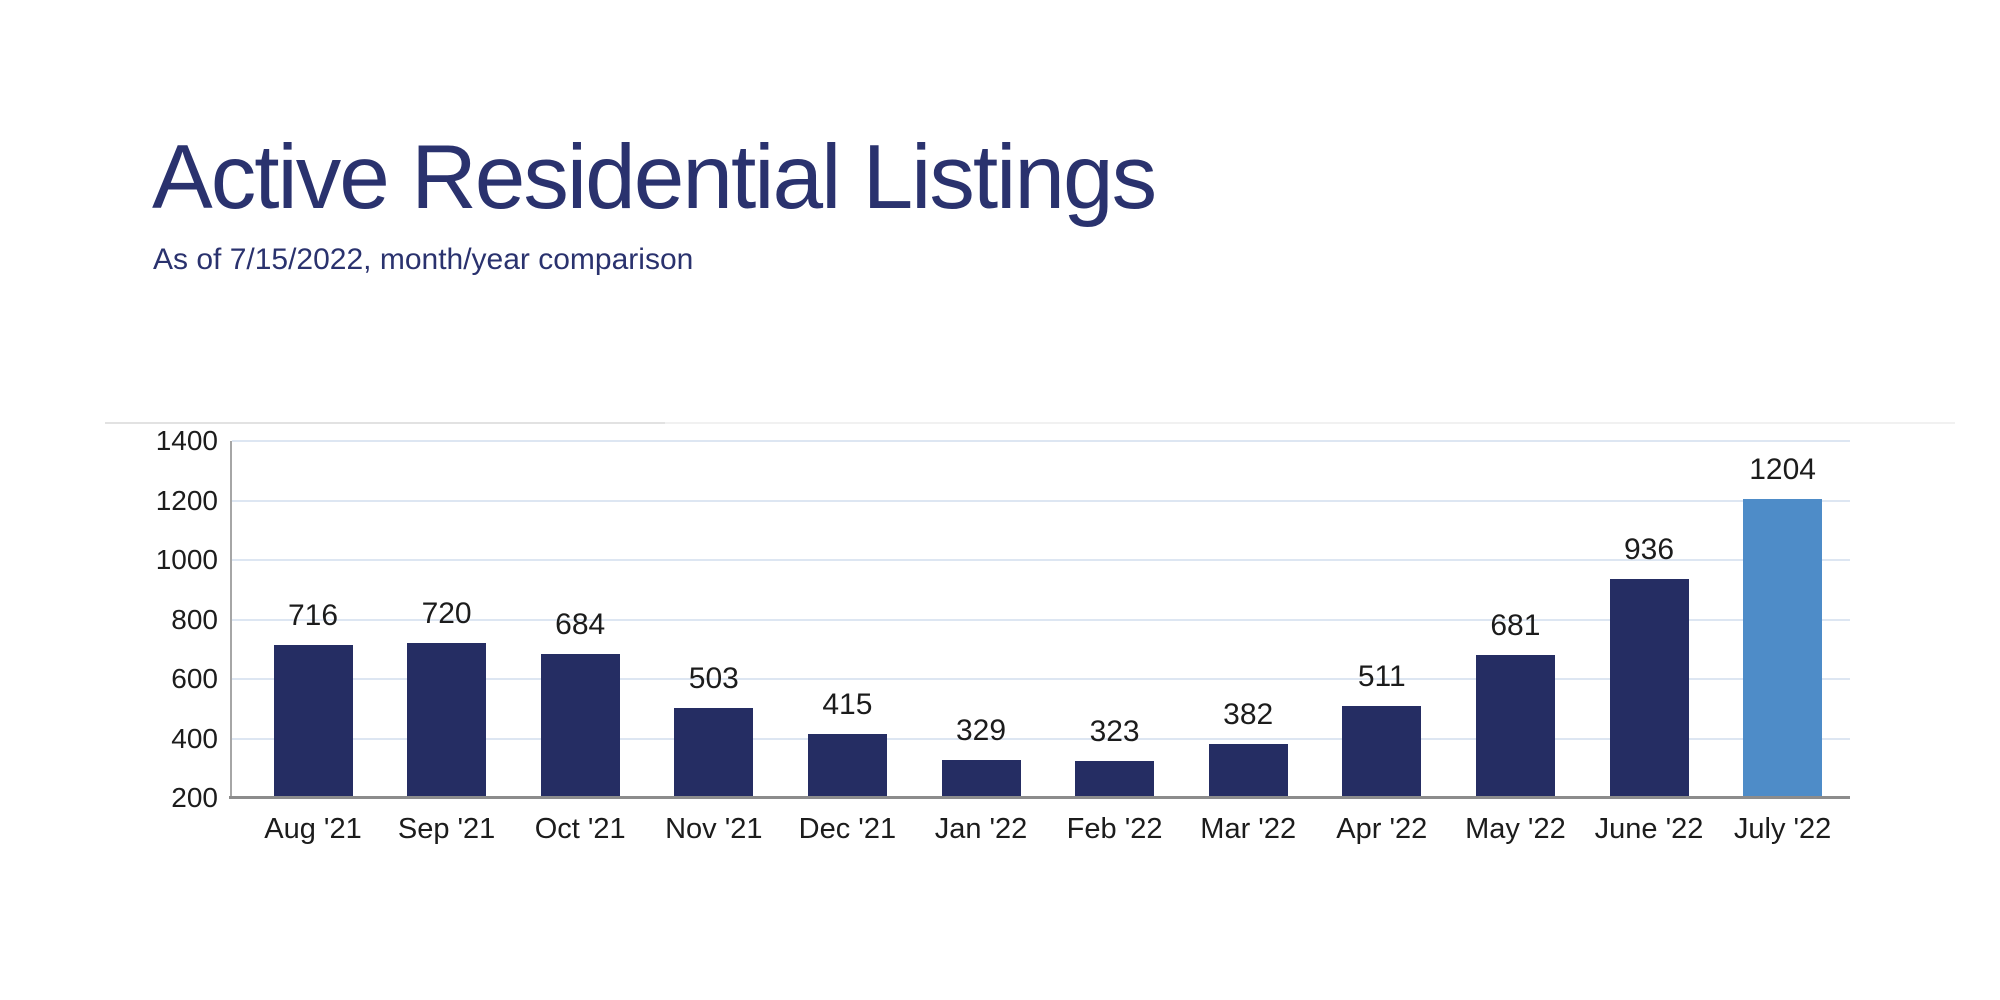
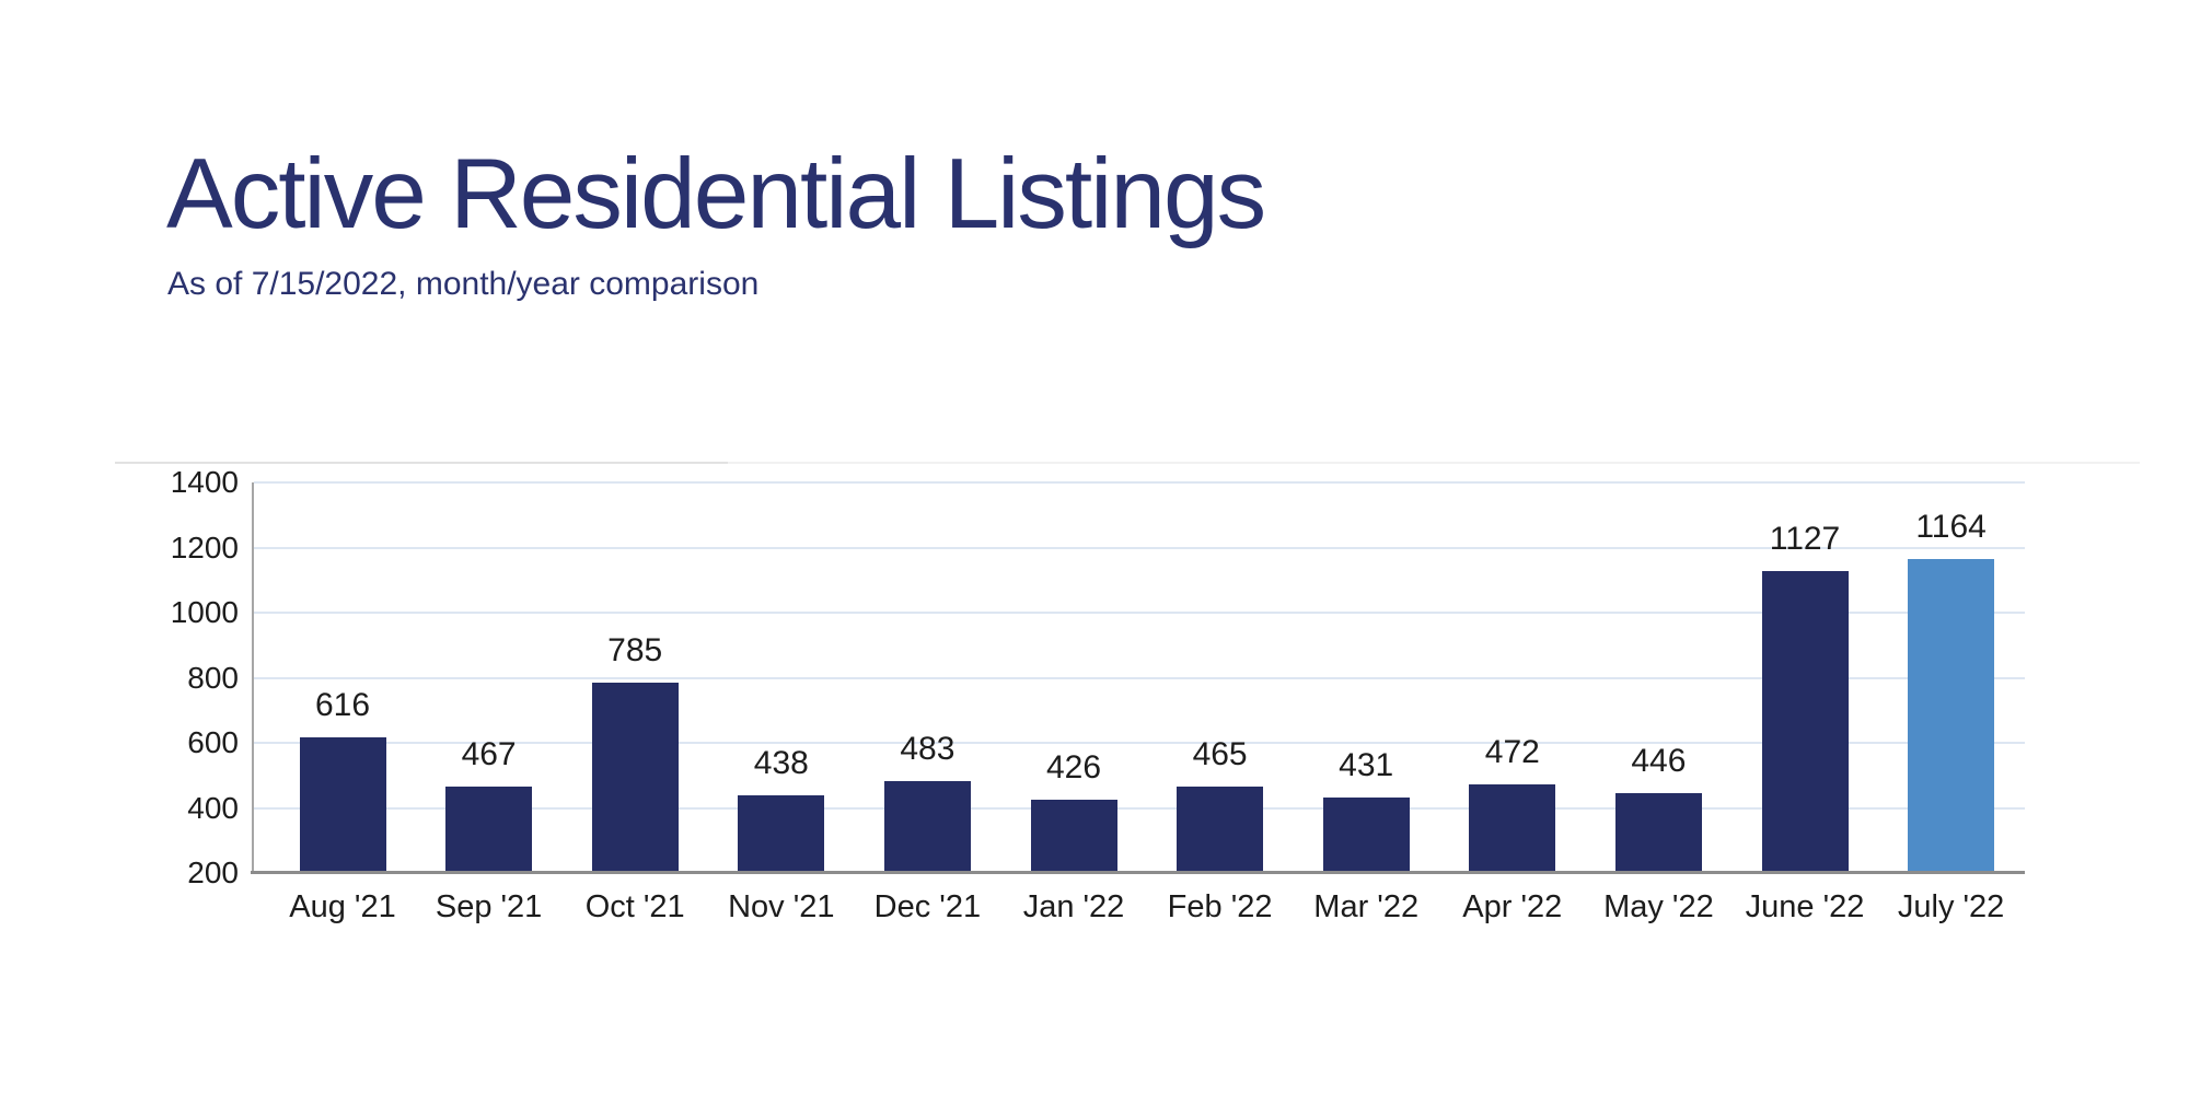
Aug '21: 716 -> 616
Sep '21: 720 -> 467
Oct '21: 684 -> 785
Nov '21: 503 -> 438
Dec '21: 415 -> 483
Jan '22: 329 -> 426
Feb '22: 323 -> 465
Mar '22: 382 -> 431
Apr '22: 511 -> 472
May '22: 681 -> 446
June '22: 936 -> 1127
July '22: 1204 -> 1164
